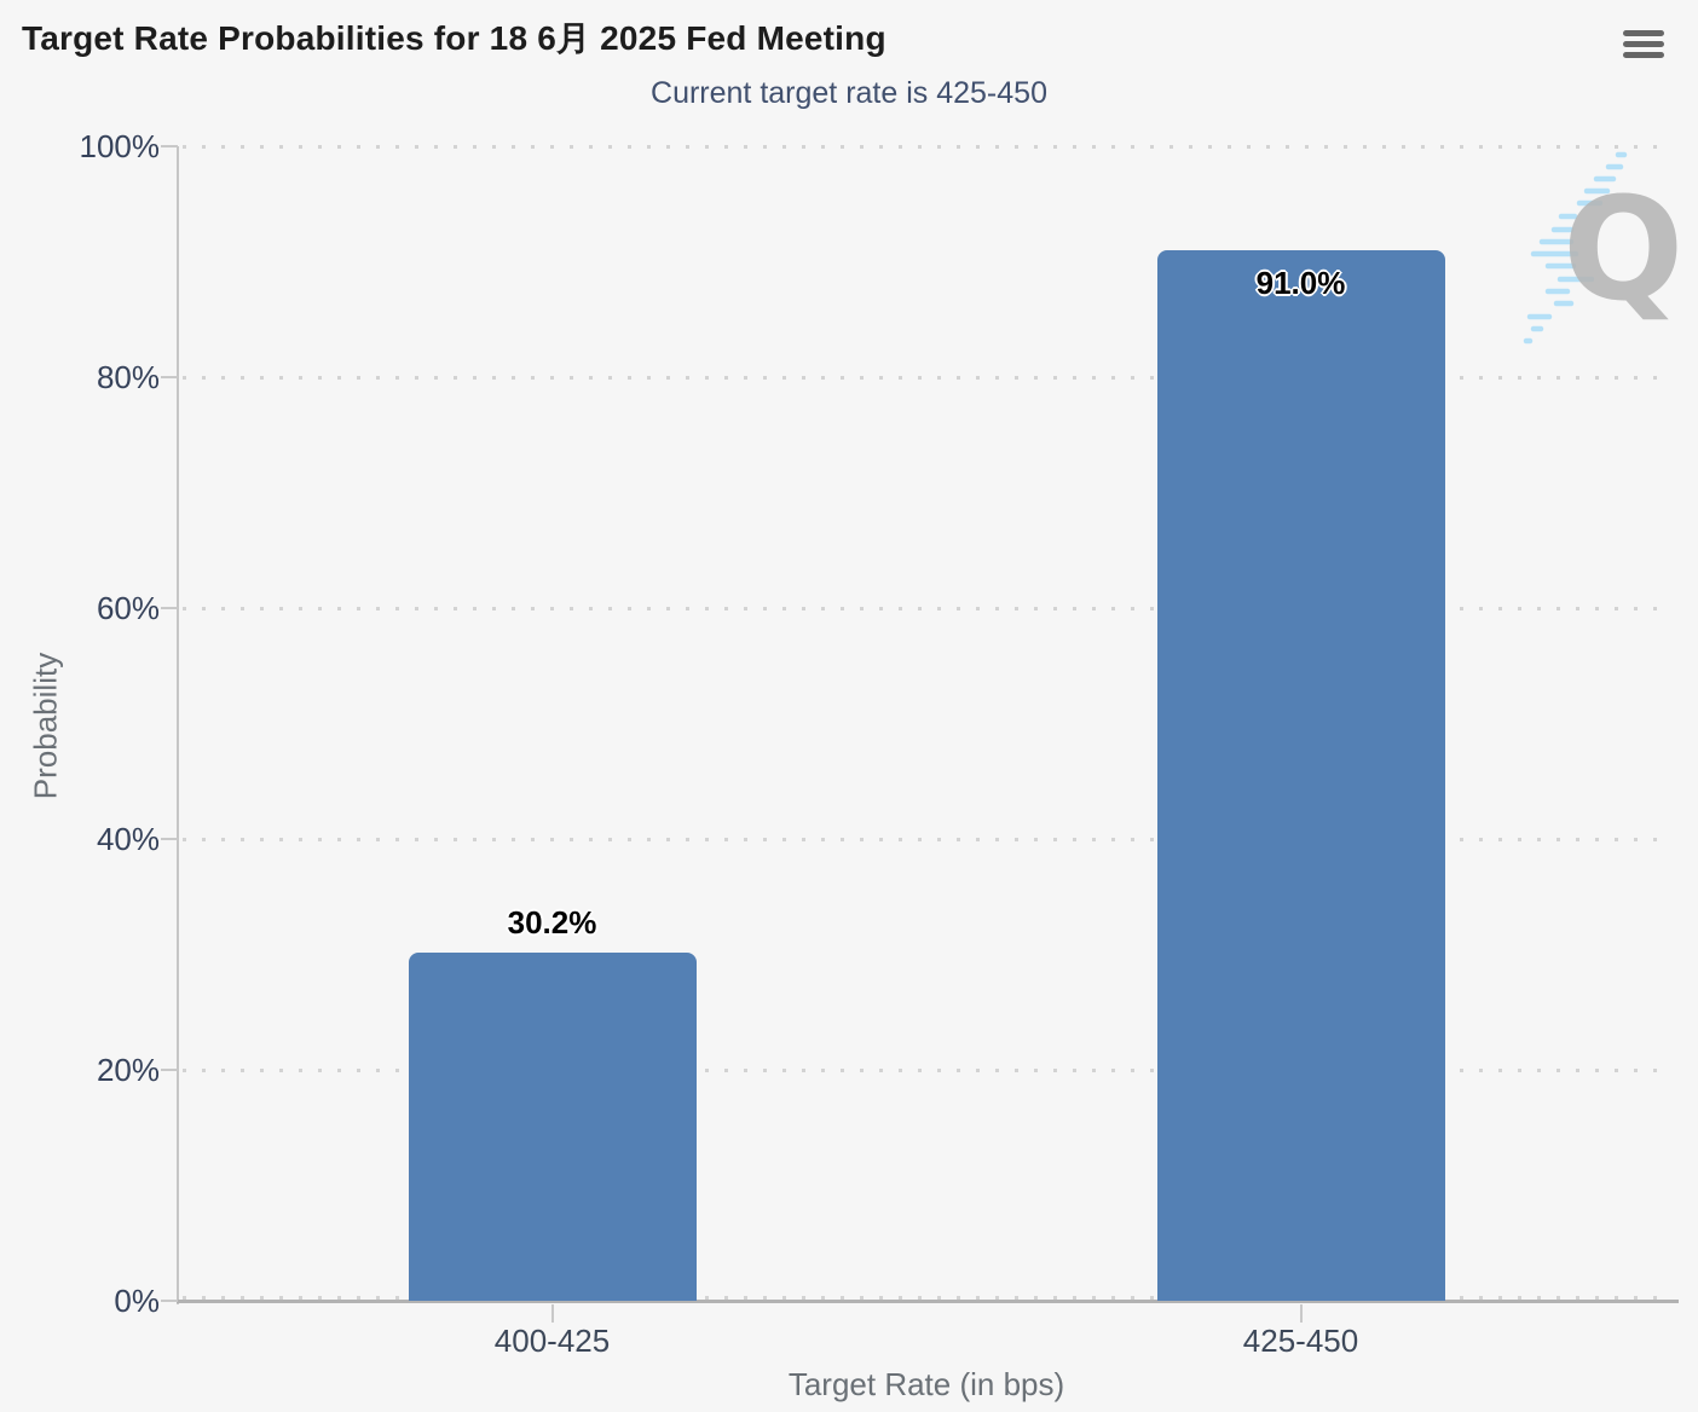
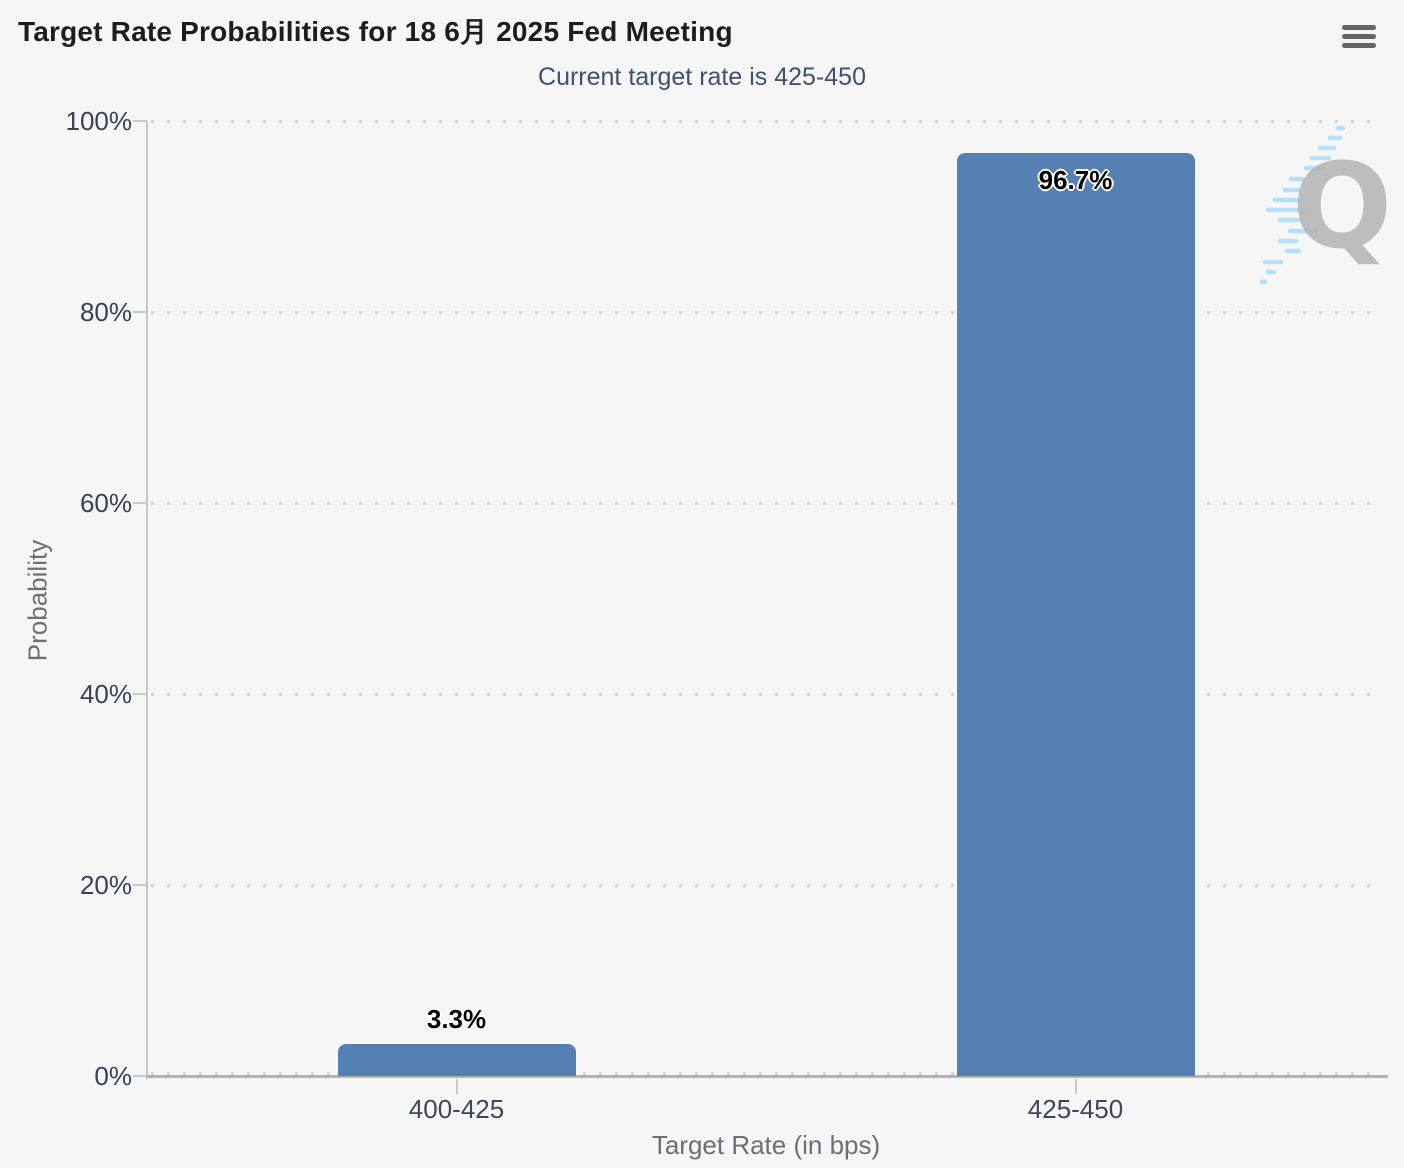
400-425: 30.2% -> 3.3%
425-450: 91.0% -> 96.7%
